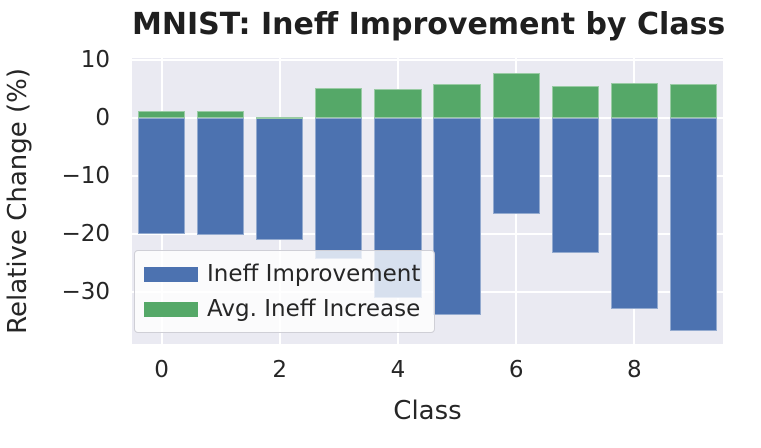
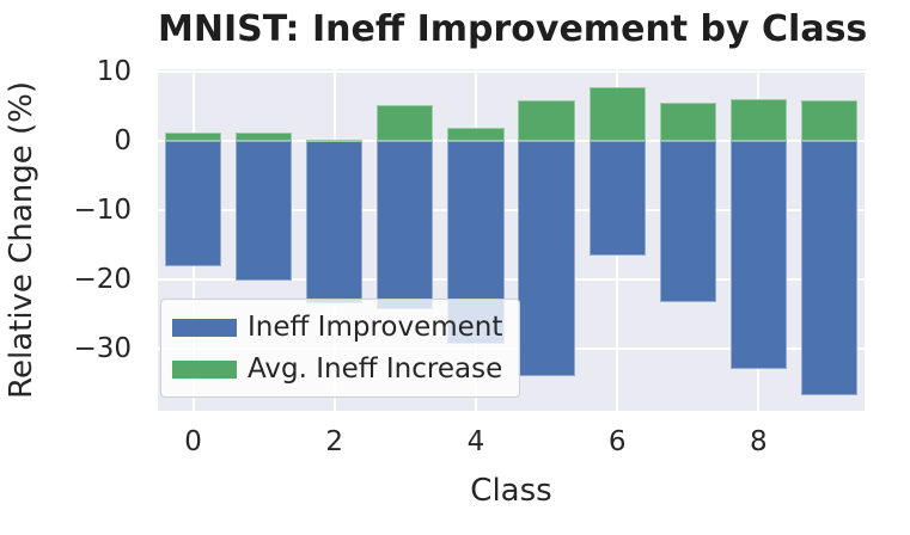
Ineff Improvement/0: -20 -> -18
Ineff Improvement/2: -21 -> -23
Ineff Improvement/4: -31 -> -29
Avg. Ineff Increase/4: 5 -> 2
